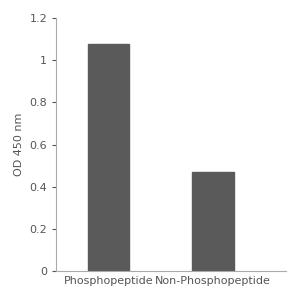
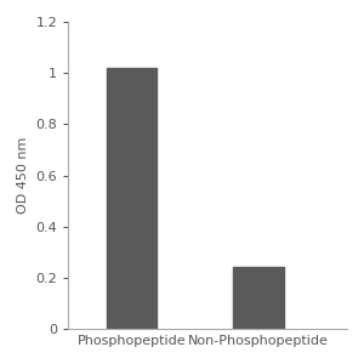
Phosphopeptide: 1.075 -> 1.020
Non-Phosphopeptide: 0.470 -> 0.245
